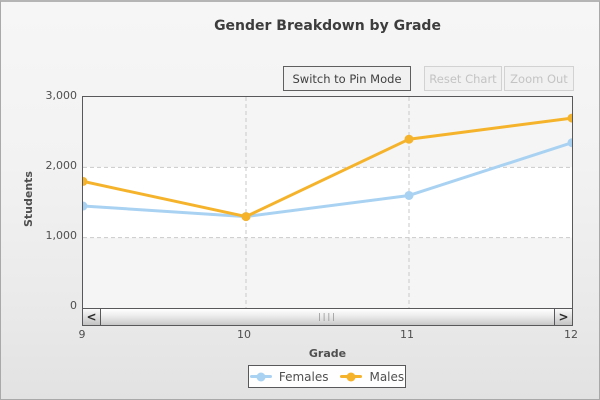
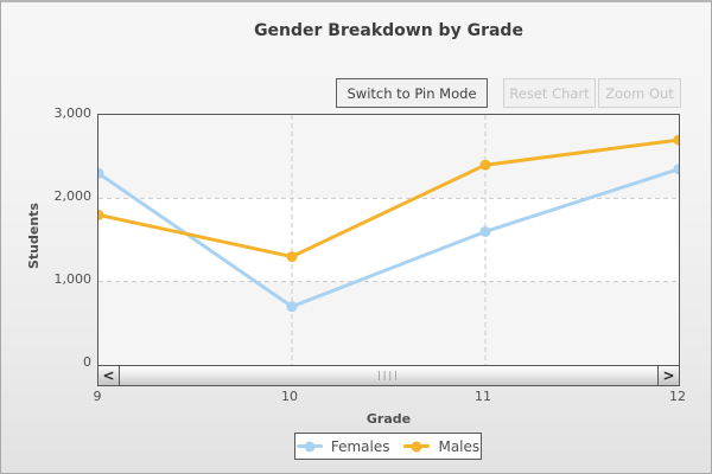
Females/9: 1400 -> 2300
Females/10: 1300 -> 700
